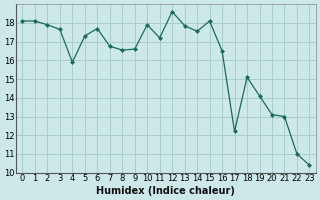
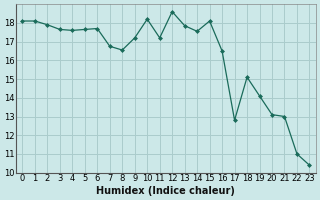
4: 15.9 -> 17.6
5: 17.3 -> 17.6
9: 16.6 -> 17.2
10: 17.9 -> 18.2
17: 12.2 -> 12.8
